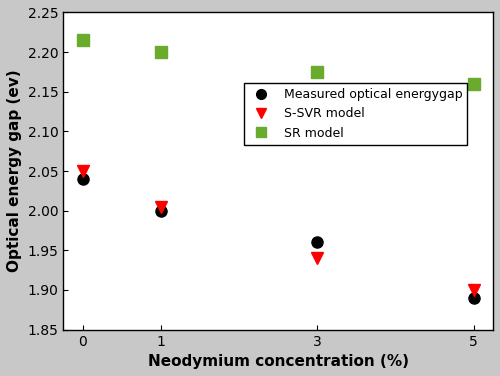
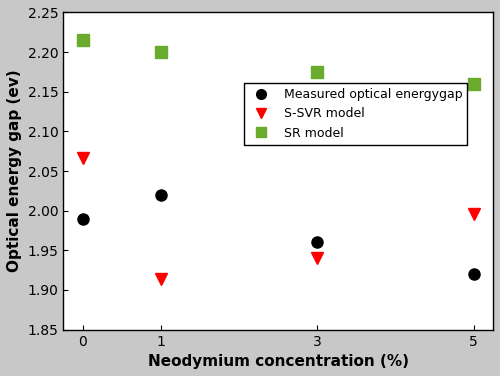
Measured optical energygap/0: 2.04 -> 1.99
S-SVR model/0: 2.050 -> 2.066
Measured optical energygap/1: 2.00 -> 2.02
S-SVR model/1: 2.005 -> 1.914
Measured optical energygap/5: 1.89 -> 1.92
S-SVR model/5: 1.900 -> 1.996
